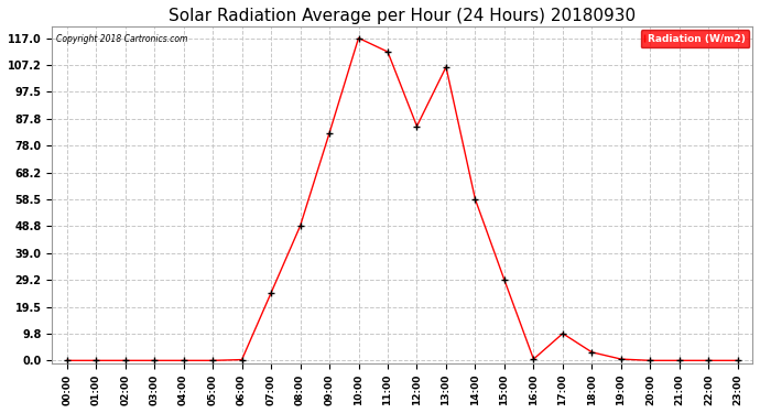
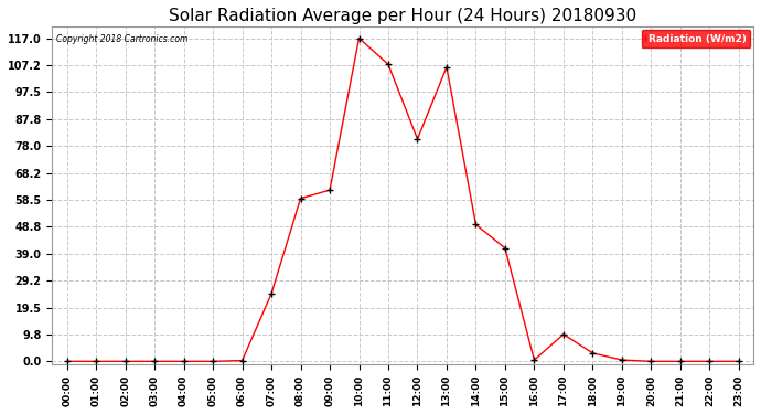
08:00: 48.8 -> 59.0
09:00: 82.5 -> 62.0
11:00: 112.0 -> 107.5
12:00: 85.0 -> 80.5
14:00: 58.5 -> 49.5
15:00: 29.2 -> 41.0
